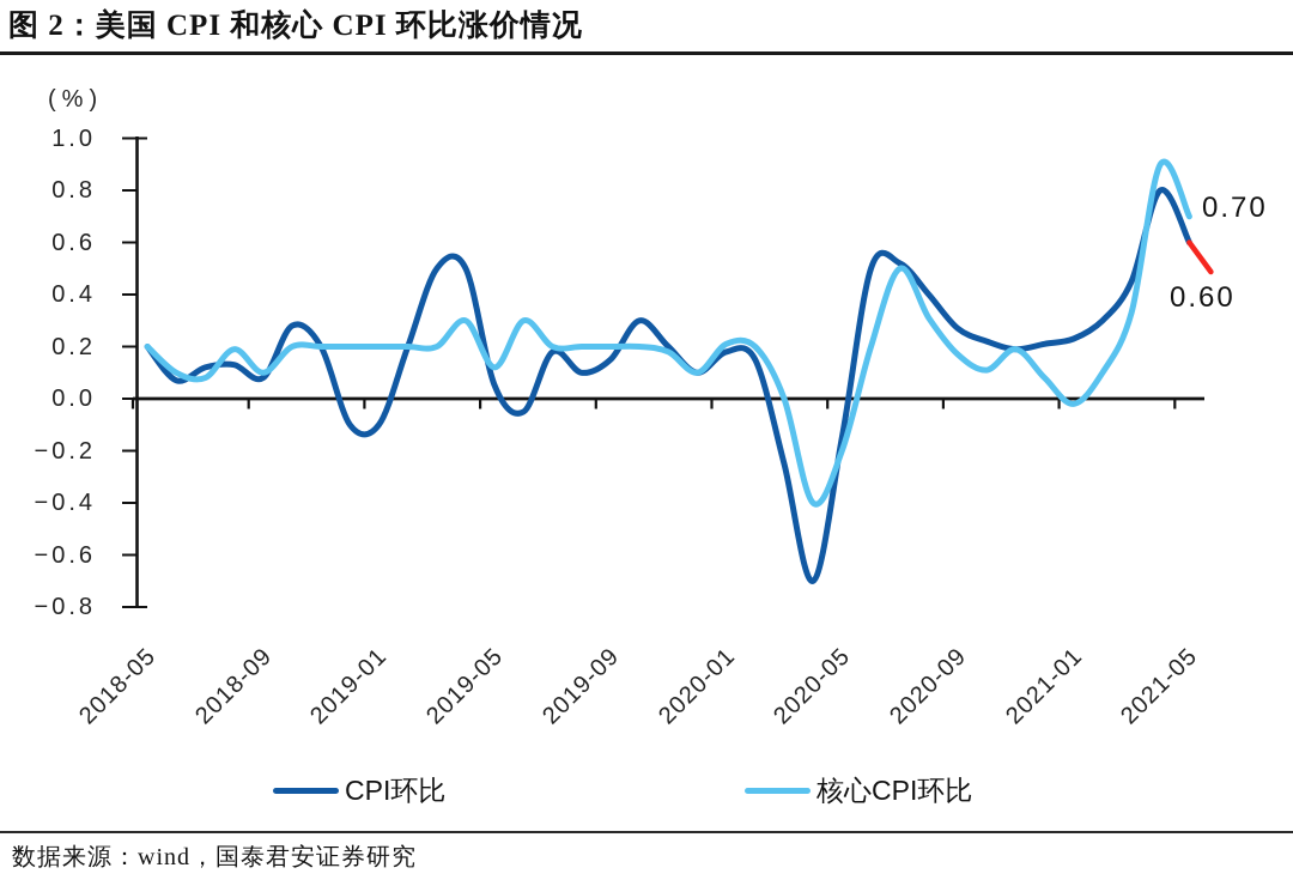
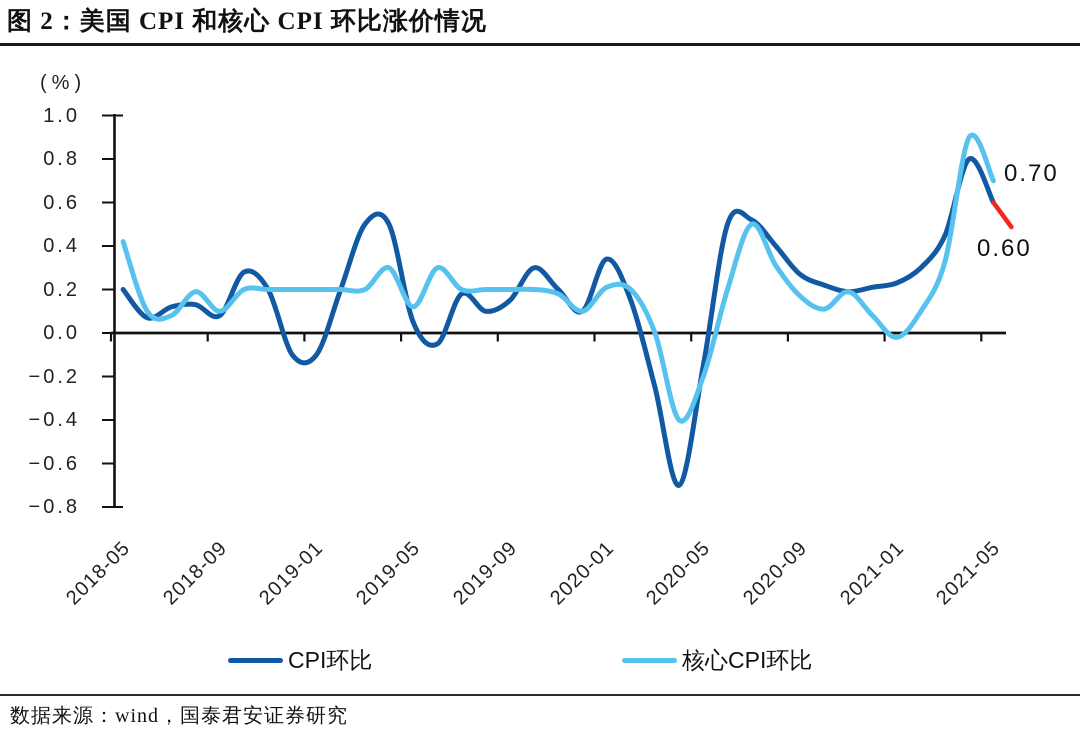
核心CPI环比/2018-05: 0.20 -> 0.42
CPI环比/2020-01: 0.18 -> 0.34
